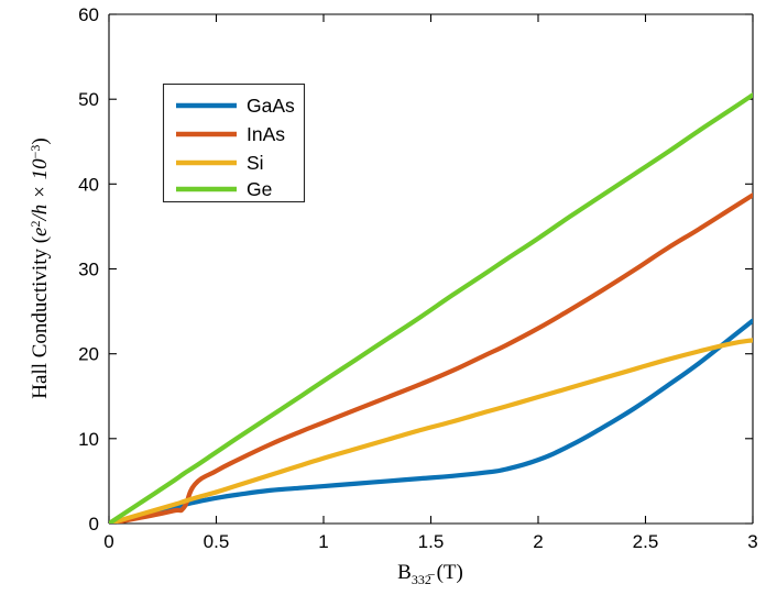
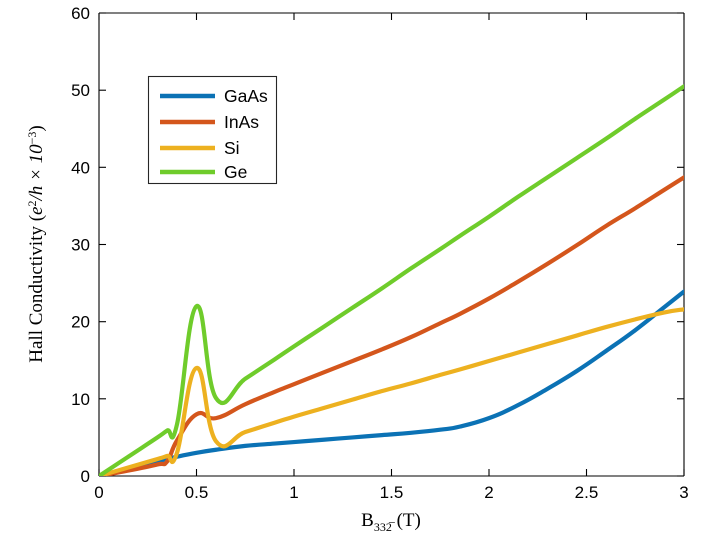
InAs/0.5: 6 -> 8
Si/0.5: 4 -> 14
Ge/0.5: 8 -> 22
